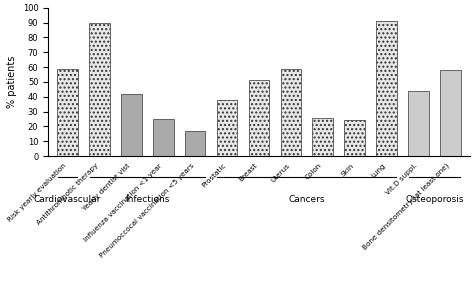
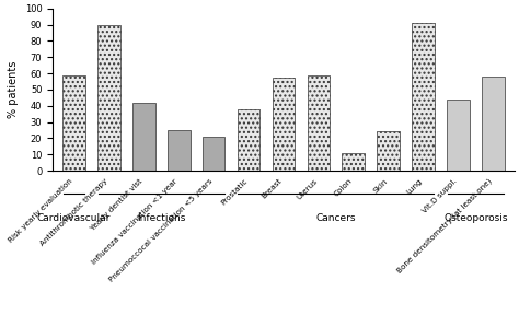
Pneumoccocal vaccination <5 years: 17 -> 21
Breast: 51 -> 57
Colon: 26 -> 11
